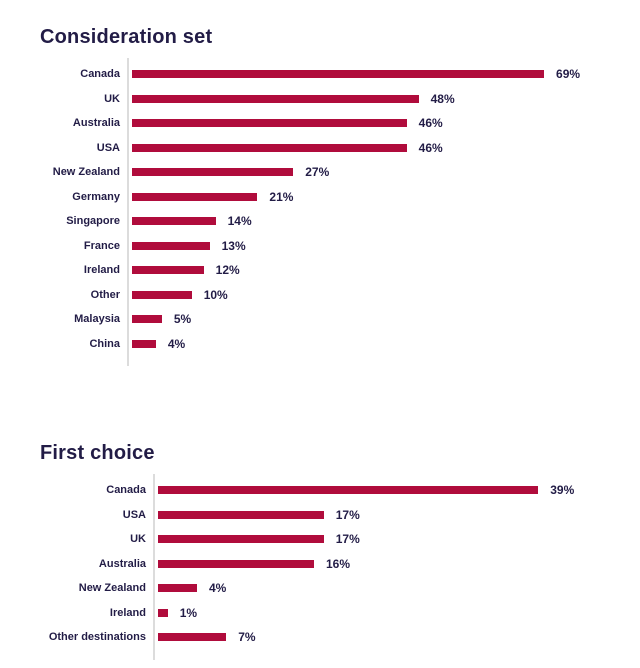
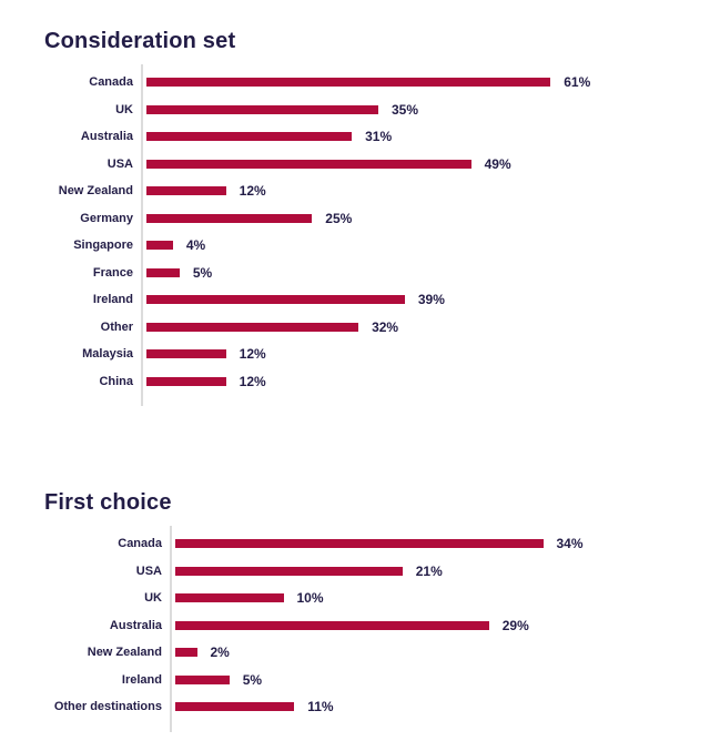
Consideration set/Canada: 69% -> 61%
Consideration set/UK: 48% -> 35%
Consideration set/Australia: 46% -> 31%
Consideration set/USA: 46% -> 49%
Consideration set/New Zealand: 27% -> 12%
Consideration set/Germany: 21% -> 25%
Consideration set/Singapore: 14% -> 4%
Consideration set/France: 13% -> 5%
Consideration set/Ireland: 12% -> 39%
Consideration set/Other: 10% -> 32%
Consideration set/Malaysia: 5% -> 12%
Consideration set/China: 4% -> 12%
First choice/Canada: 39% -> 34%
First choice/USA: 17% -> 21%
First choice/UK: 17% -> 10%
First choice/Australia: 16% -> 29%
First choice/New Zealand: 4% -> 2%
First choice/Ireland: 1% -> 5%
First choice/Other destinations: 7% -> 11%
